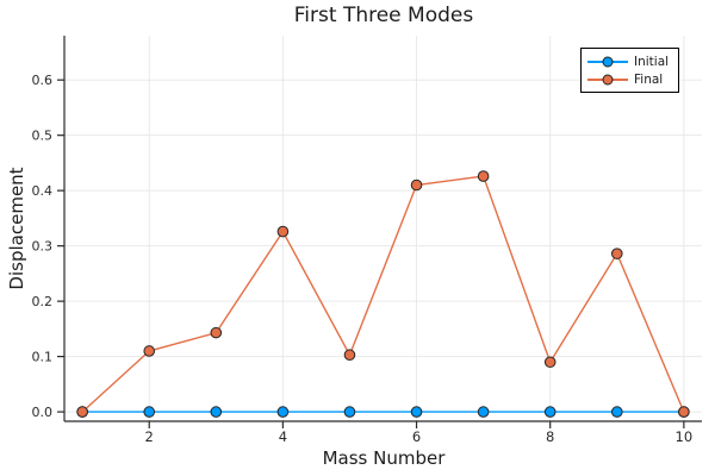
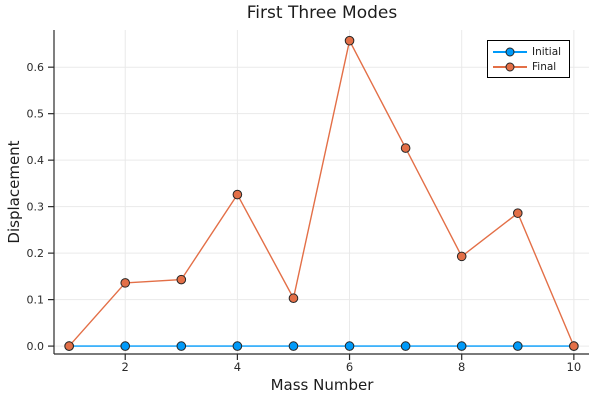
Final/2: 0.11 -> 0.14
Final/6: 0.41 -> 0.66
Final/8: 0.09 -> 0.19
